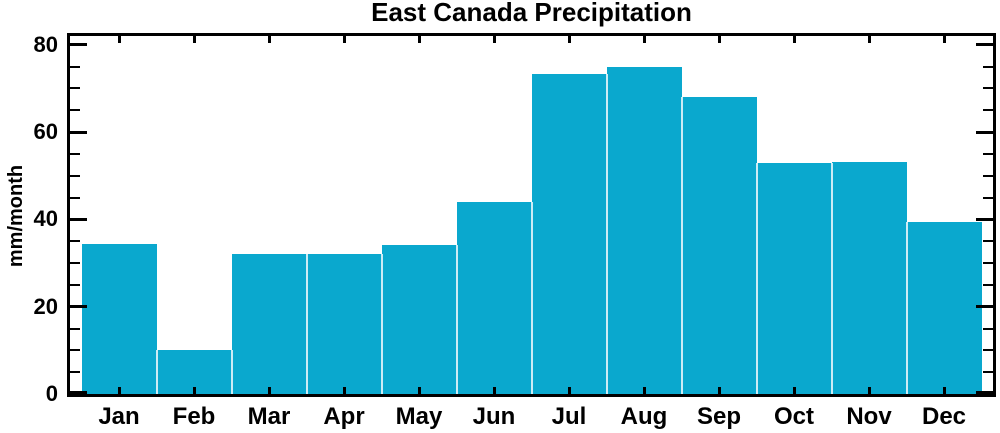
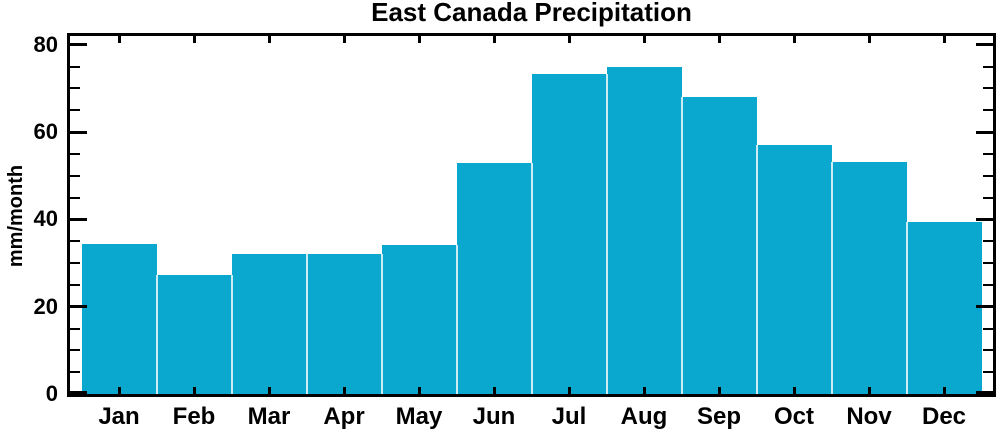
Feb: 10 -> 27
Jun: 44 -> 53
Oct: 53 -> 57
